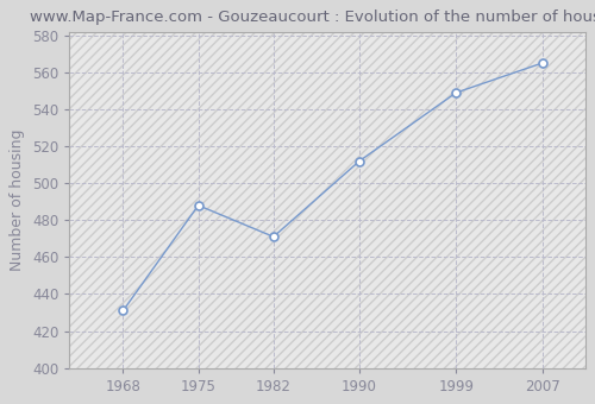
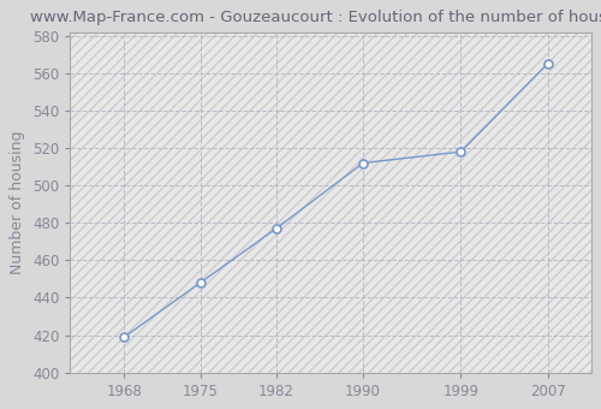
1968: 431 -> 419
1975: 488 -> 448
1982: 471 -> 477
1999: 549 -> 518
